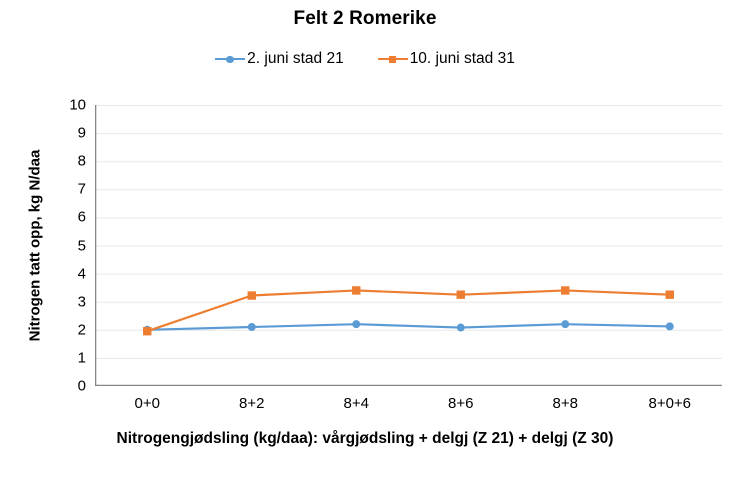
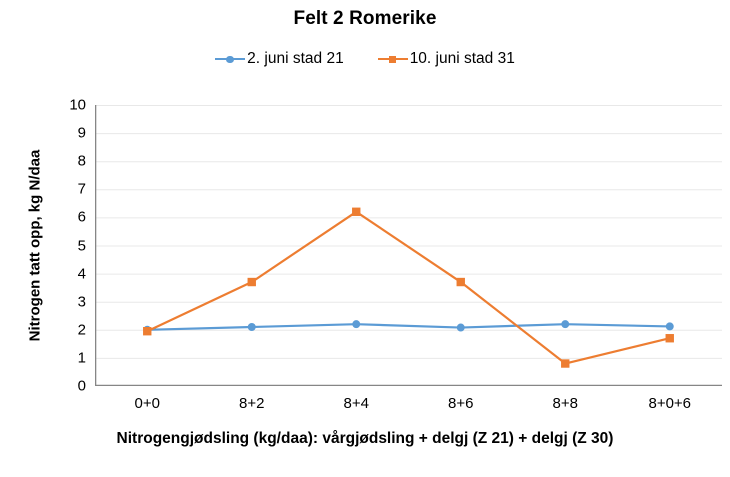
10. juni stad 31/8+2: 3.2 -> 3.7
10. juni stad 31/8+4: 3.4 -> 6.2
10. juni stad 31/8+6: 3.2 -> 3.7
10. juni stad 31/8+8: 3.4 -> 0.8
10. juni stad 31/8+0+6: 3.2 -> 1.7
